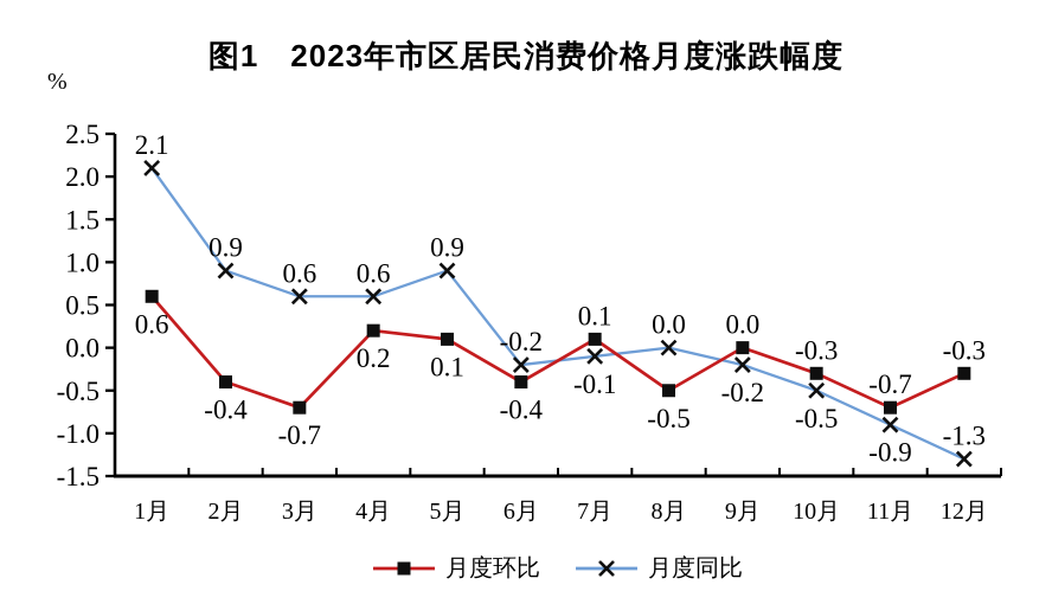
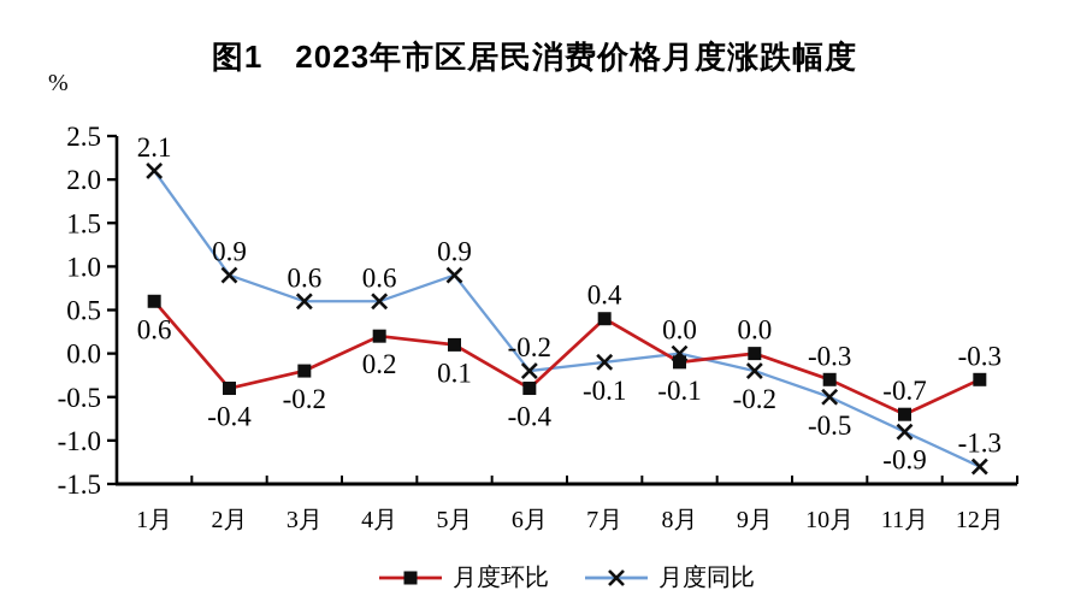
月度环比/3月: -0.7 -> -0.2
月度环比/7月: 0.1 -> 0.4
月度环比/8月: -0.5 -> -0.1
